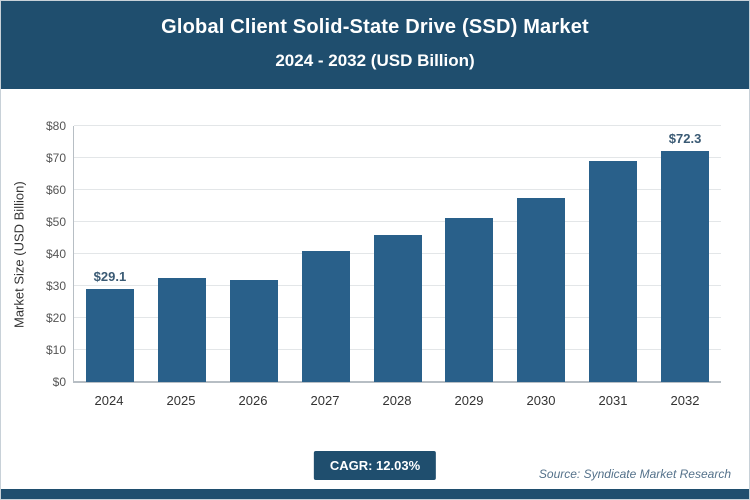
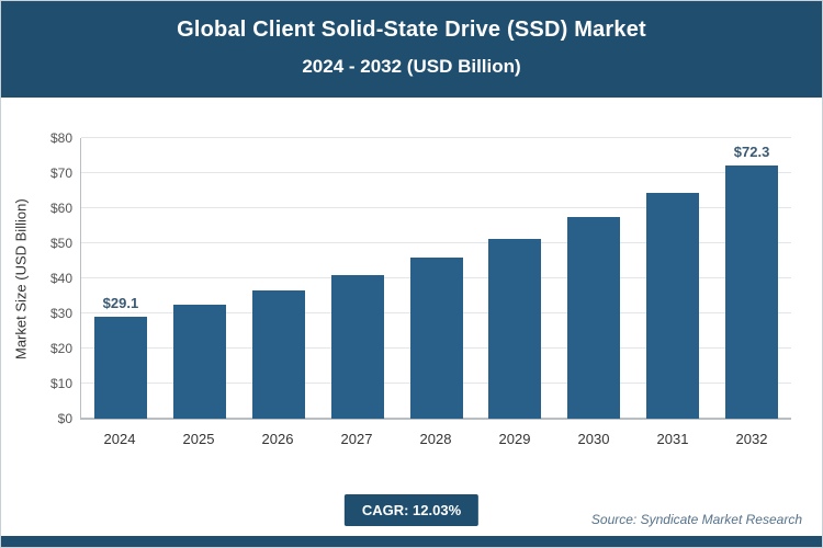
2026: $32 -> $36
2031: $69 -> $64
